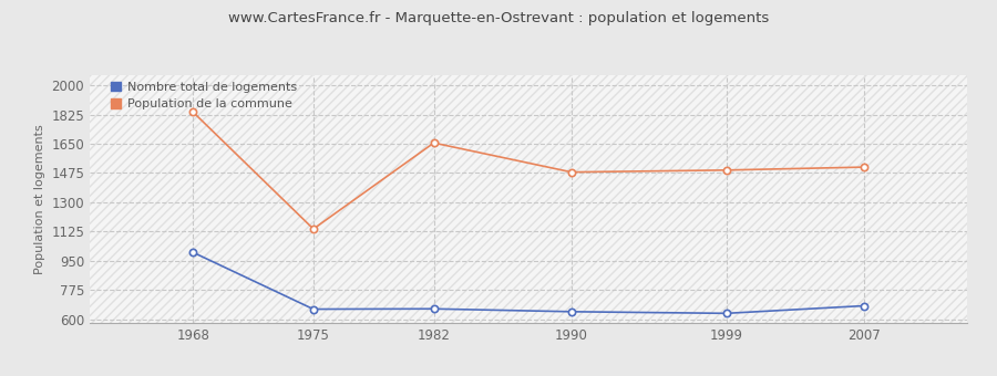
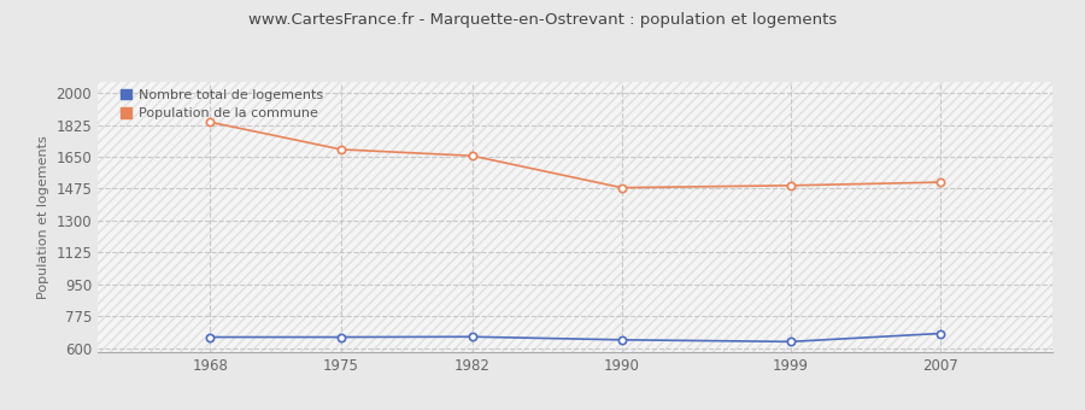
Nombre total de logements/1968: 1000 -> 660
Population de la commune/1975: 1140 -> 1690
